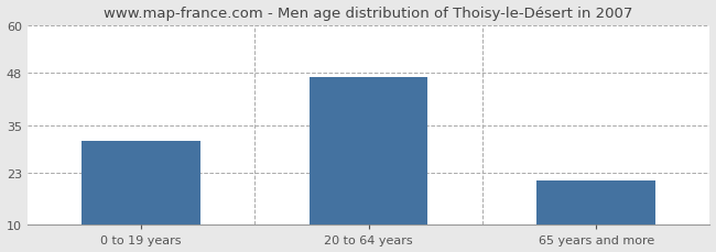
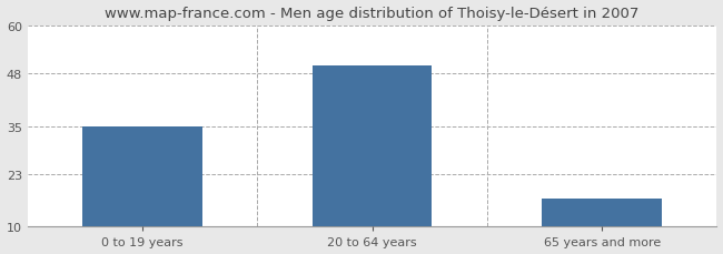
0 to 19 years: 31 -> 35
20 to 64 years: 47 -> 50
65 years and more: 21 -> 17
